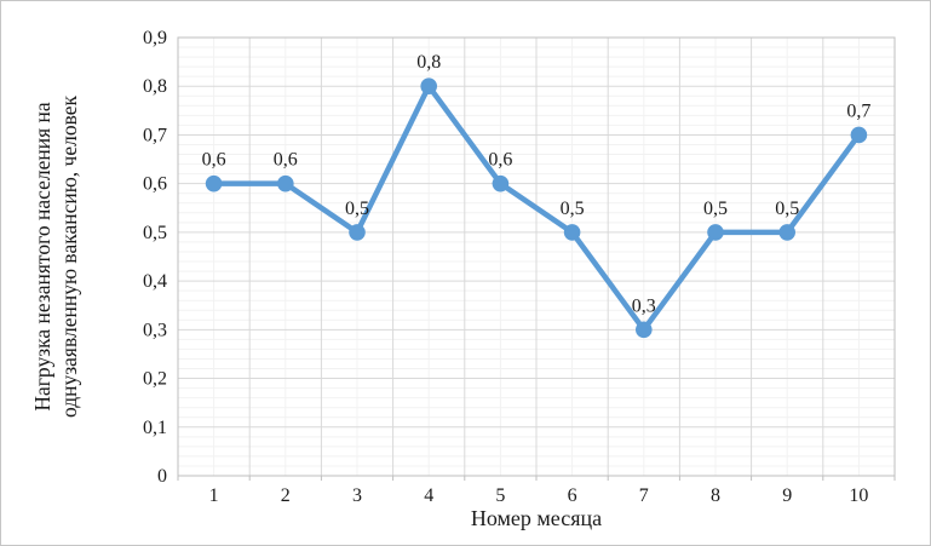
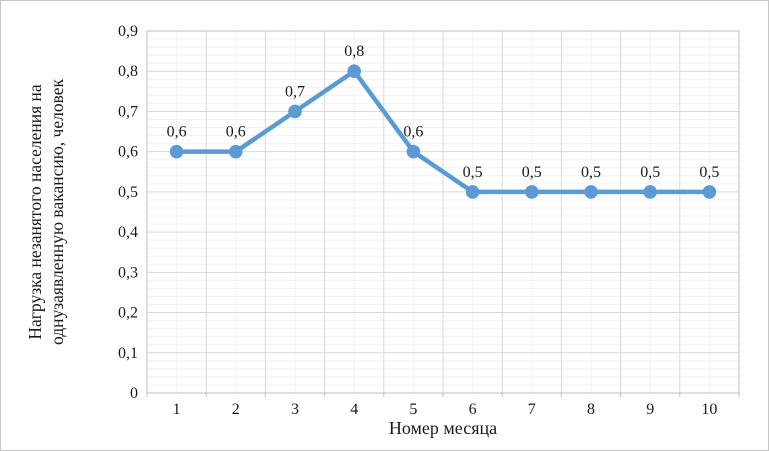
3: 0,5 -> 0,7
7: 0,3 -> 0,5
10: 0,7 -> 0,5
